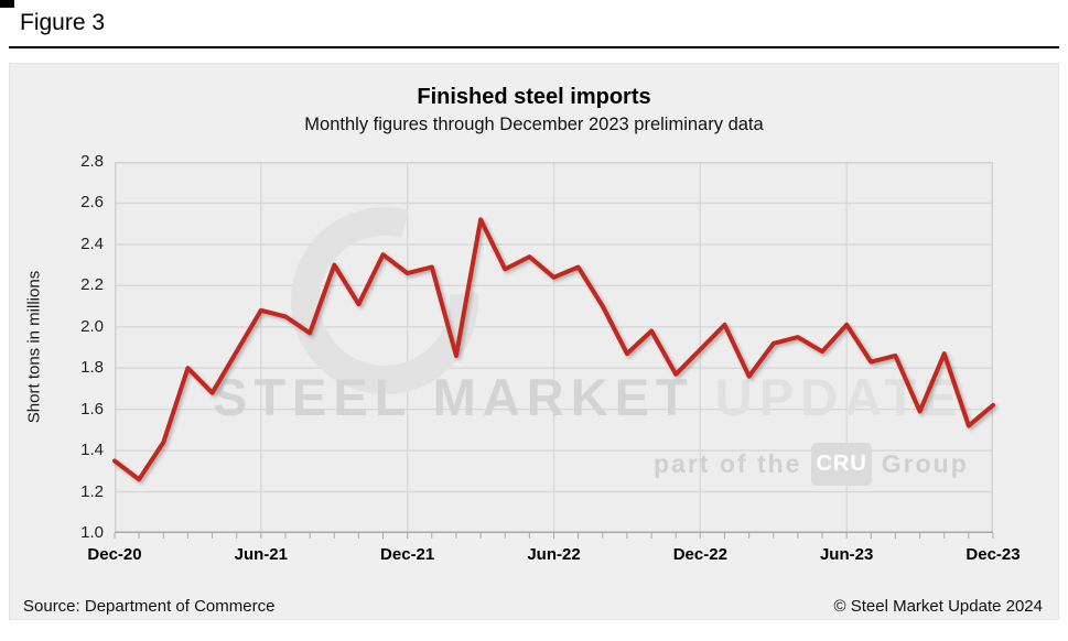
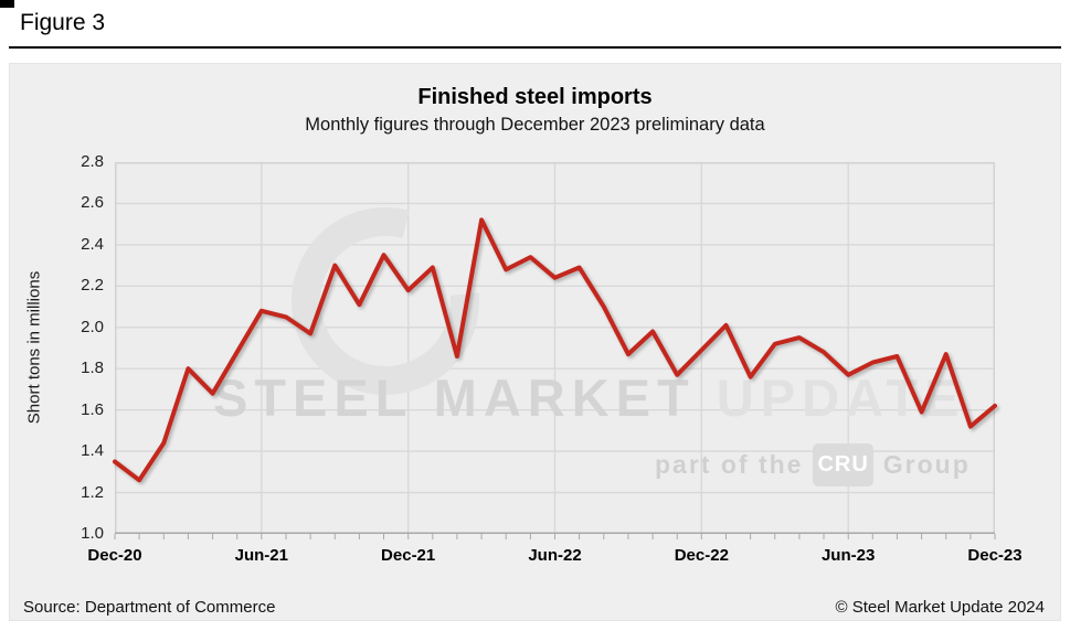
Dec-21: 2.26 -> 2.18
Jun-23: 2.01 -> 1.77
